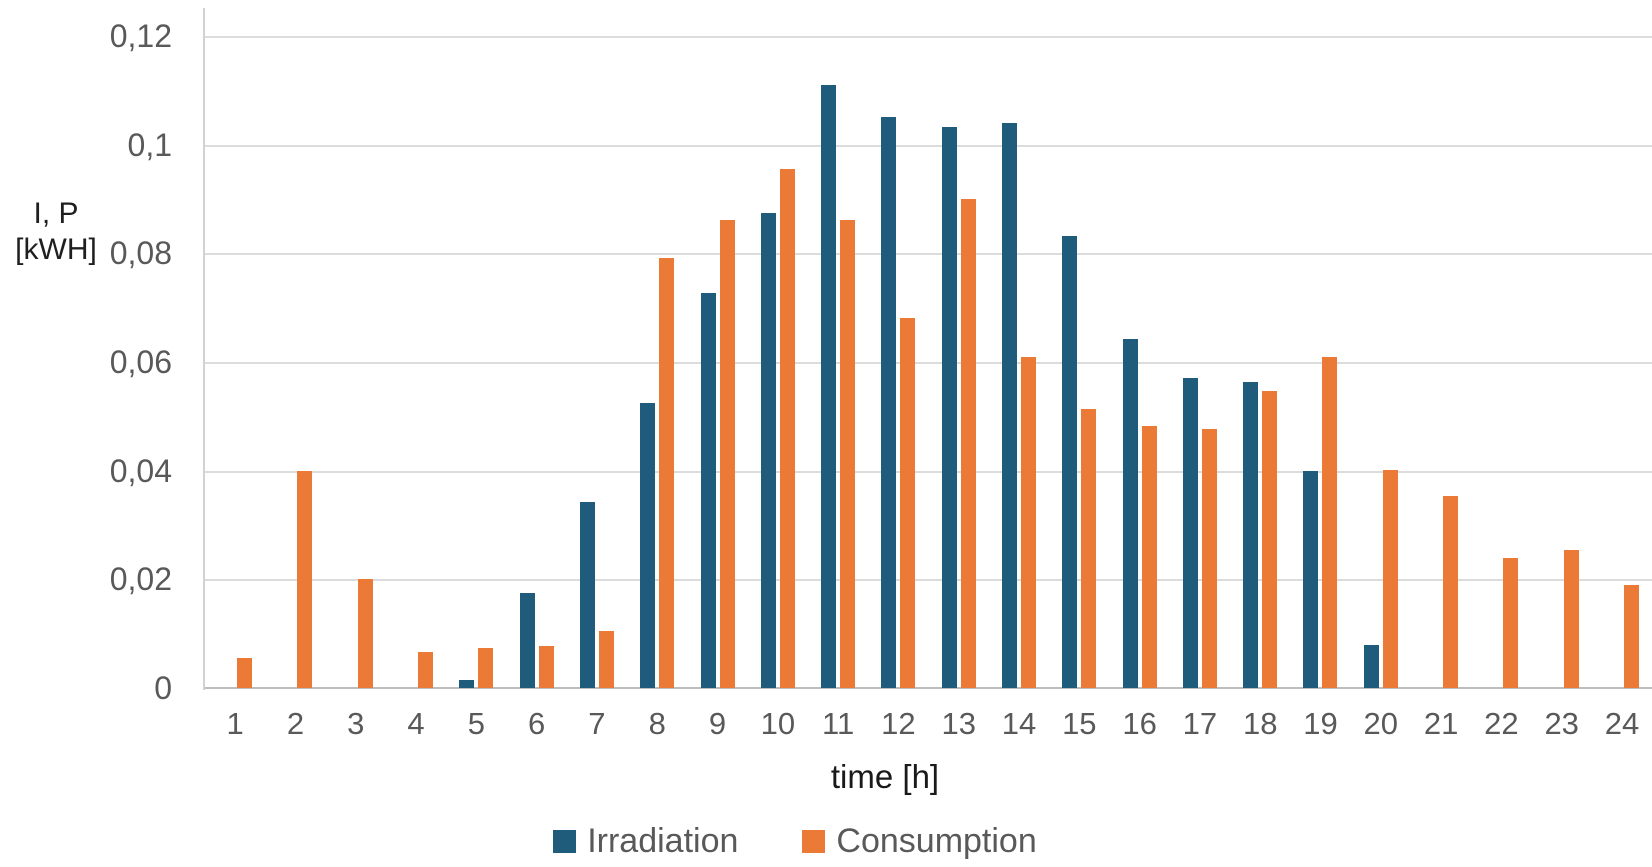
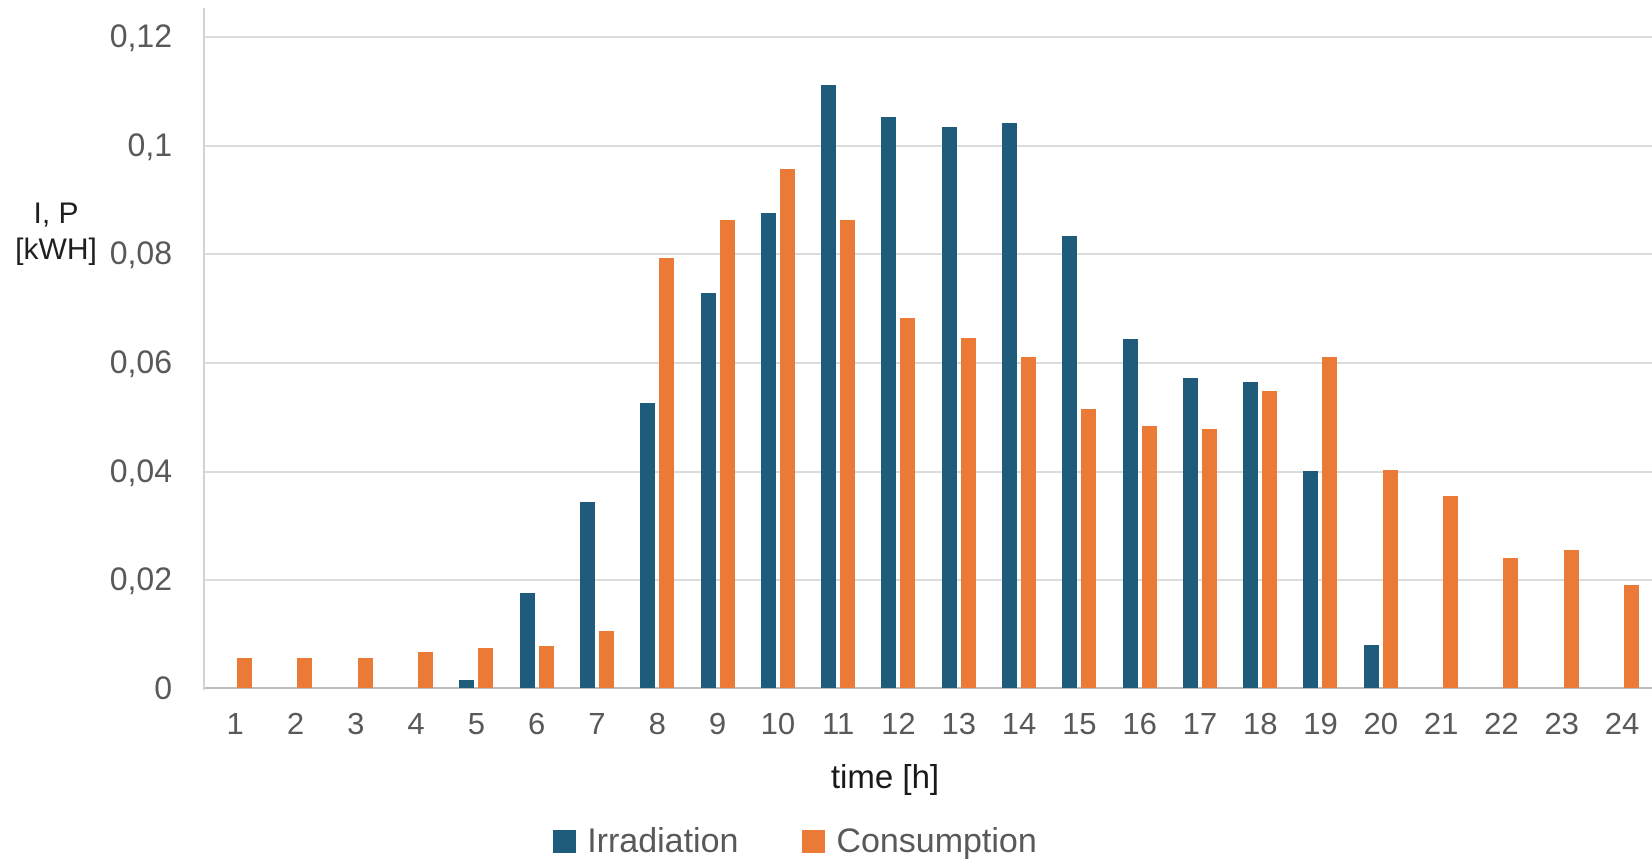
Consumption/2: 0,04 -> 0,01
Consumption/3: 0,02 -> 0,01
Consumption/13: 0,09 -> 0,06
